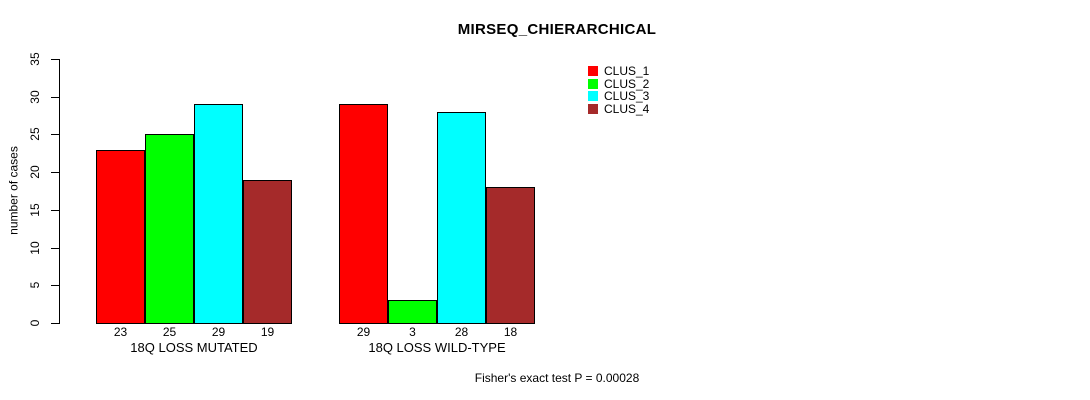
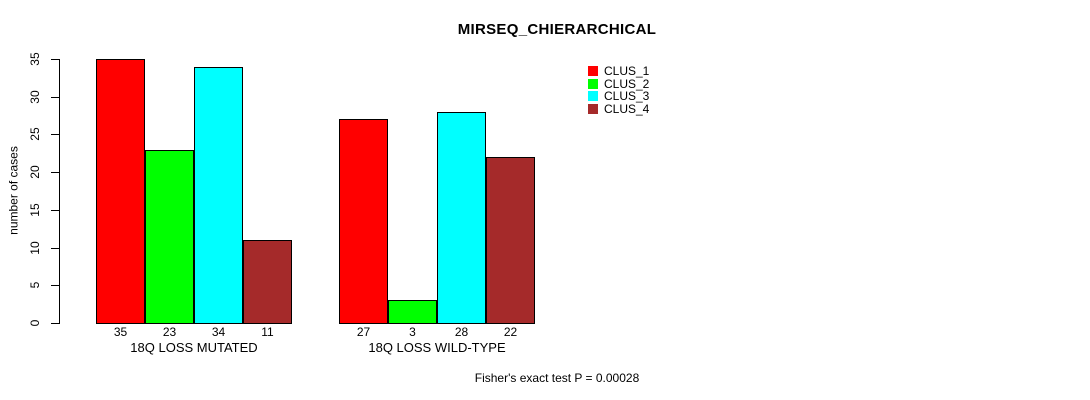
CLUS_1/18Q LOSS MUTATED: 23 -> 35
CLUS_2/18Q LOSS MUTATED: 25 -> 23
CLUS_3/18Q LOSS MUTATED: 29 -> 34
CLUS_4/18Q LOSS MUTATED: 19 -> 11
CLUS_1/18Q LOSS WILD-TYPE: 29 -> 27
CLUS_4/18Q LOSS WILD-TYPE: 18 -> 22
